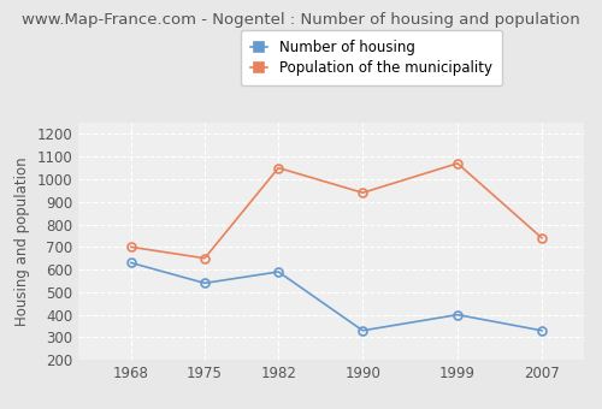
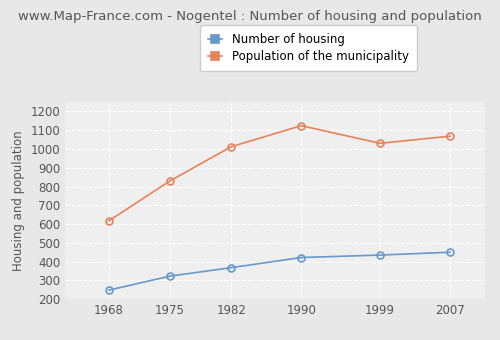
Number of housing/1968: 630 -> 250
Population of the municipality/1968: 700 -> 620
Number of housing/1975: 540 -> 320
Population of the municipality/1975: 650 -> 830
Number of housing/1982: 590 -> 370
Population of the municipality/1982: 1050 -> 1010
Number of housing/1990: 330 -> 420
Population of the municipality/1990: 940 -> 1120
Number of housing/1999: 400 -> 440
Population of the municipality/1999: 1070 -> 1030
Number of housing/2007: 330 -> 450
Population of the municipality/2007: 740 -> 1070
